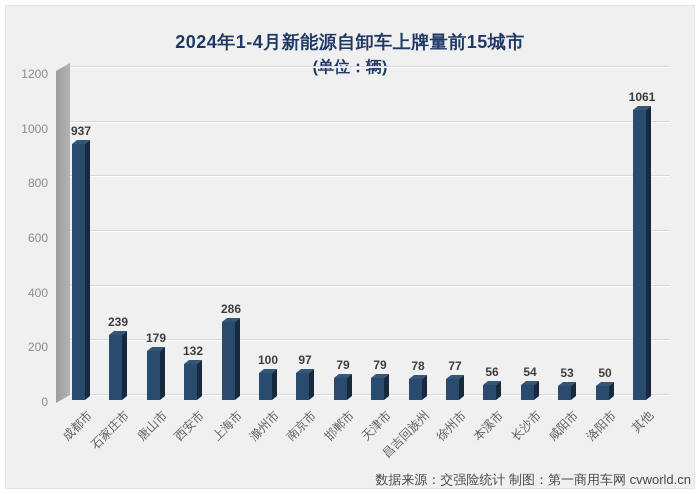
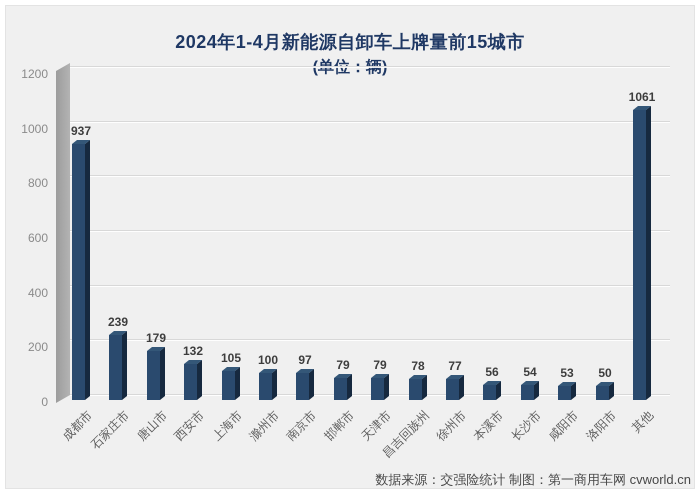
上海市: 286 -> 105
